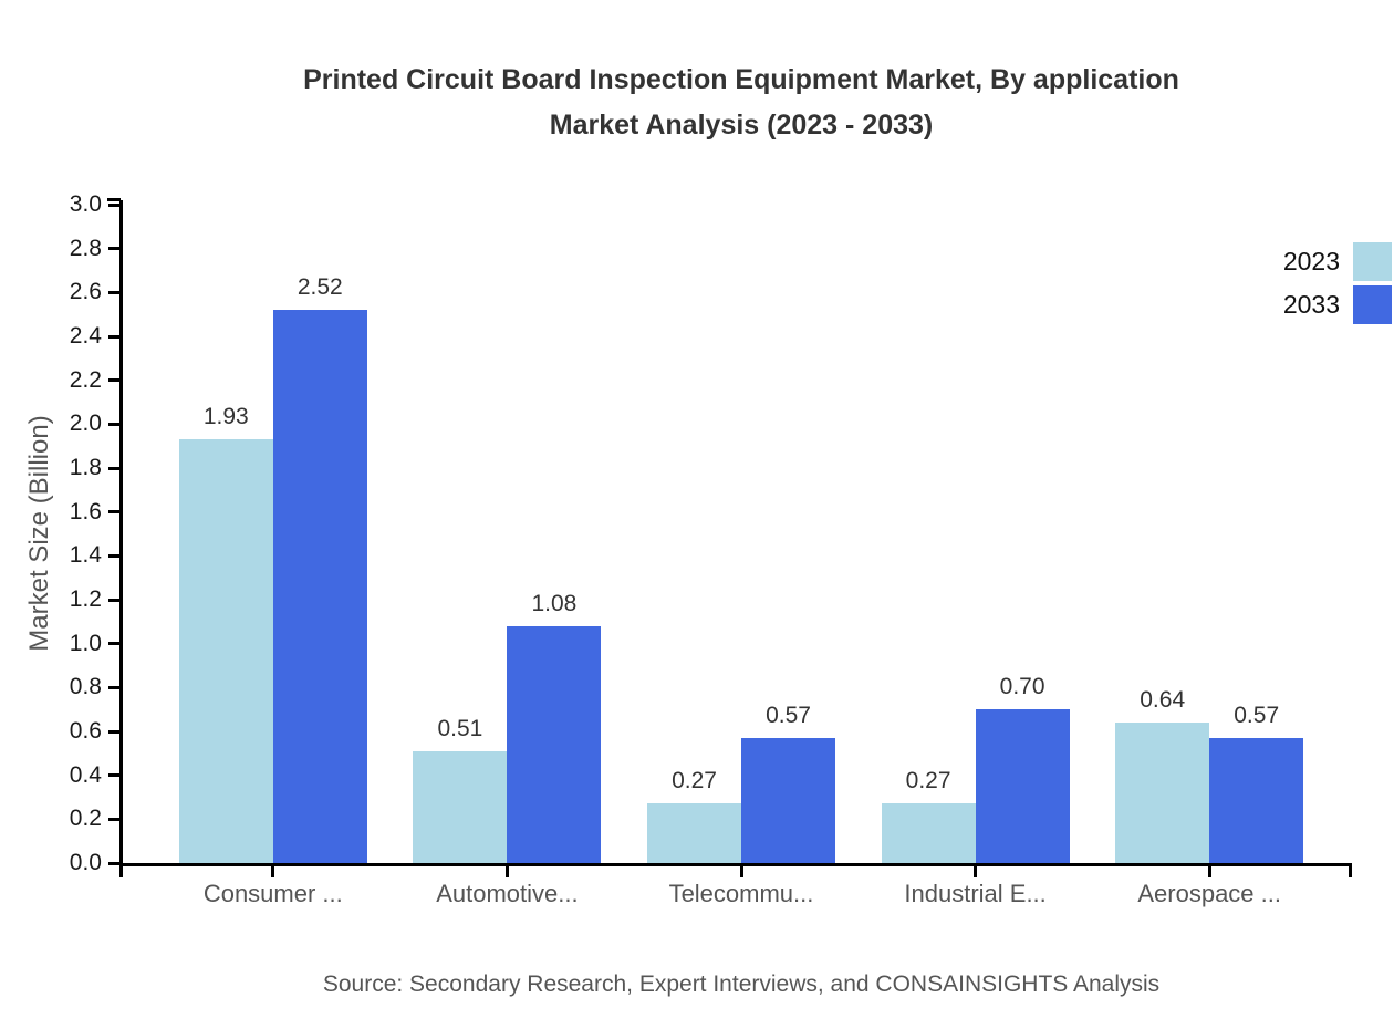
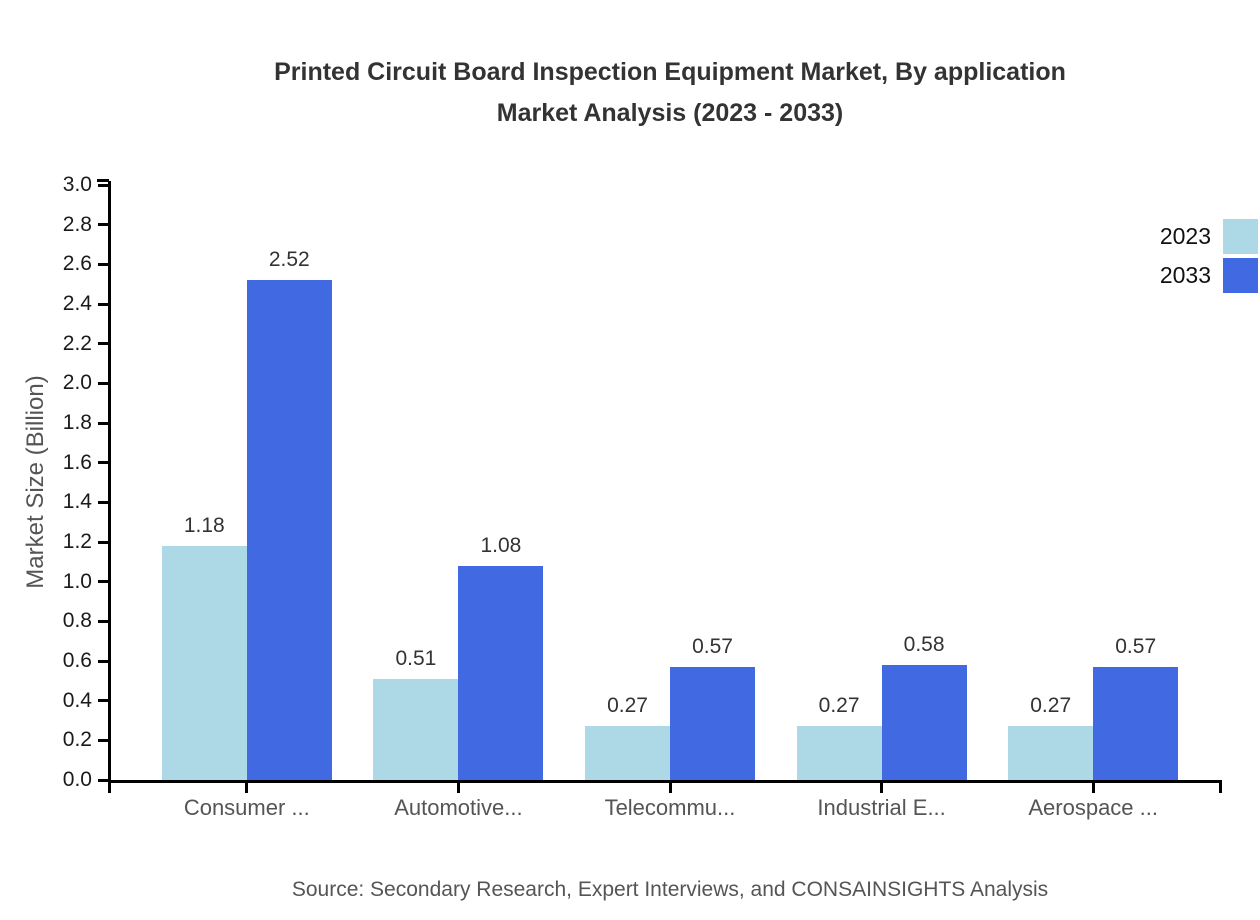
2023/Consumer ...: 1.93 -> 1.18
2033/Industrial E...: 0.70 -> 0.58
2023/Aerospace ...: 0.64 -> 0.27
